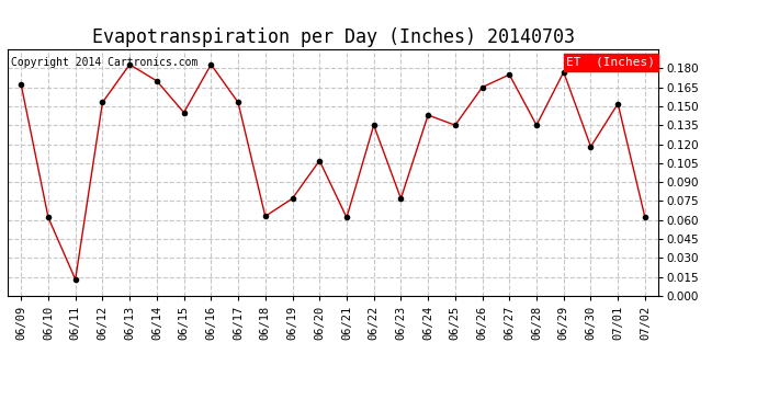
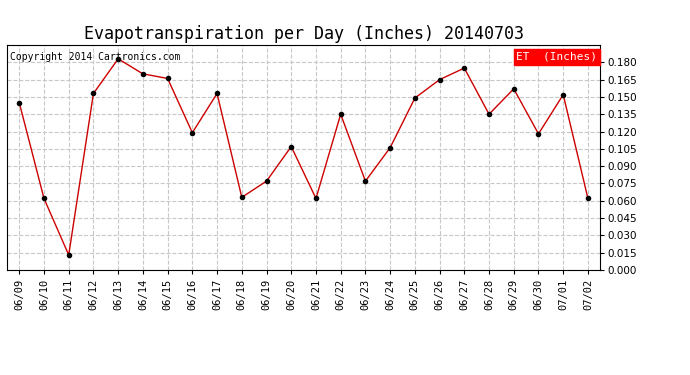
06/09: 0.167 -> 0.145
06/15: 0.145 -> 0.166
06/16: 0.183 -> 0.119
06/24: 0.143 -> 0.106
06/25: 0.135 -> 0.149
06/29: 0.177 -> 0.157
